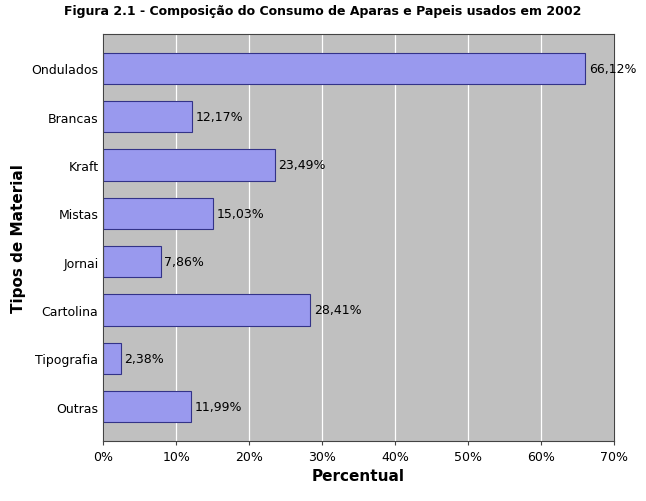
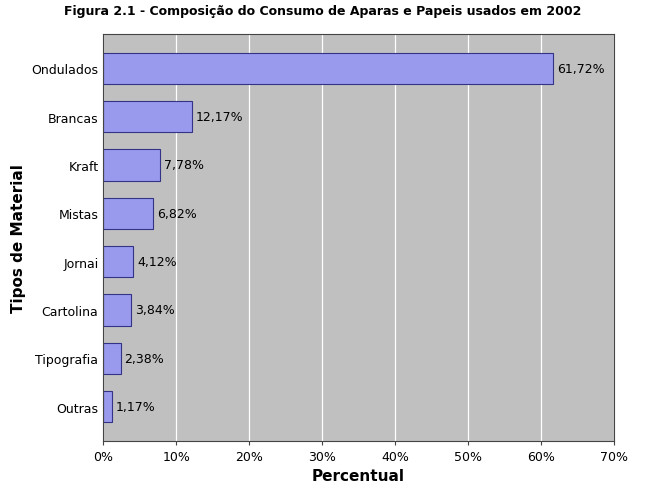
Ondulados: 66,12% -> 61,72%
Kraft: 23,49% -> 7,78%
Mistas: 15,03% -> 6,82%
Jornai: 7,86% -> 4,12%
Cartolina: 28,41% -> 3,84%
Outras: 11,99% -> 1,17%
